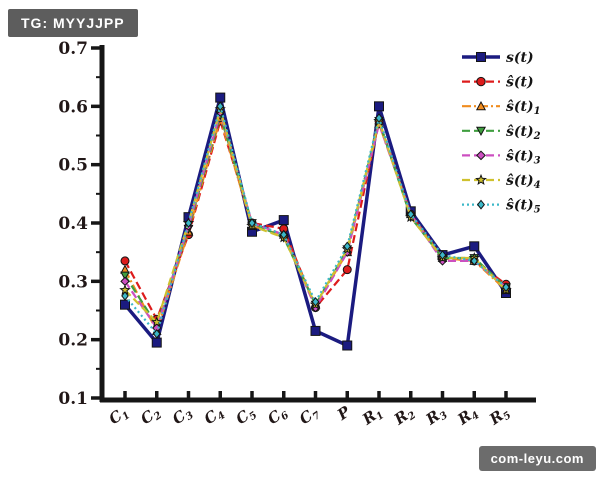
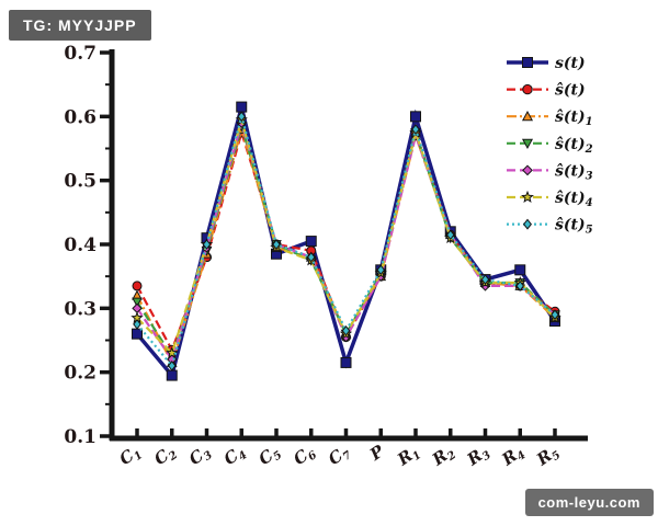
s(t)/P: 0.19 -> 0.36
ŝ(t)/P: 0.32 -> 0.35
